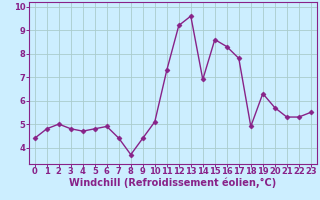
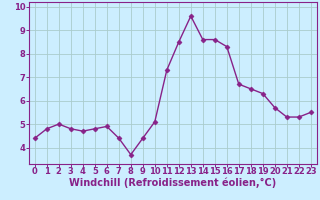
12: 9.2 -> 8.5
14: 6.9 -> 8.6
17: 7.8 -> 6.7
18: 4.9 -> 6.5
